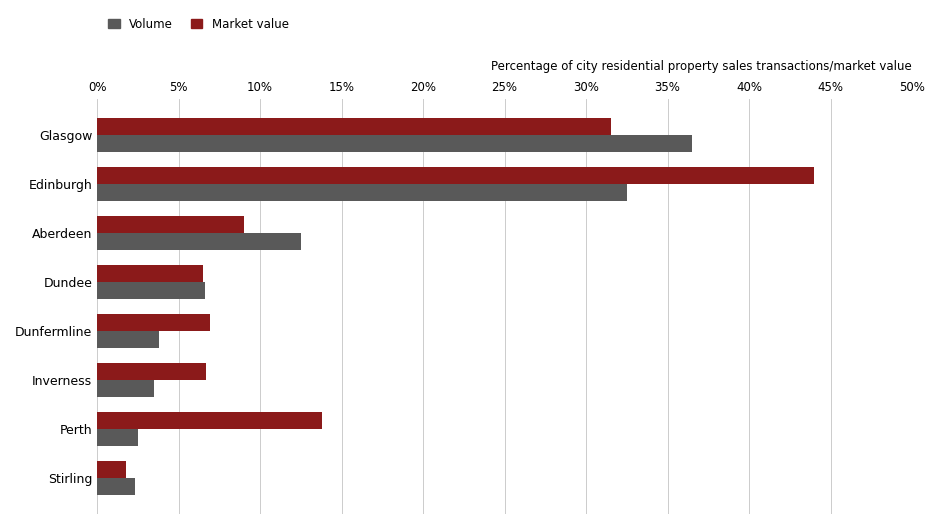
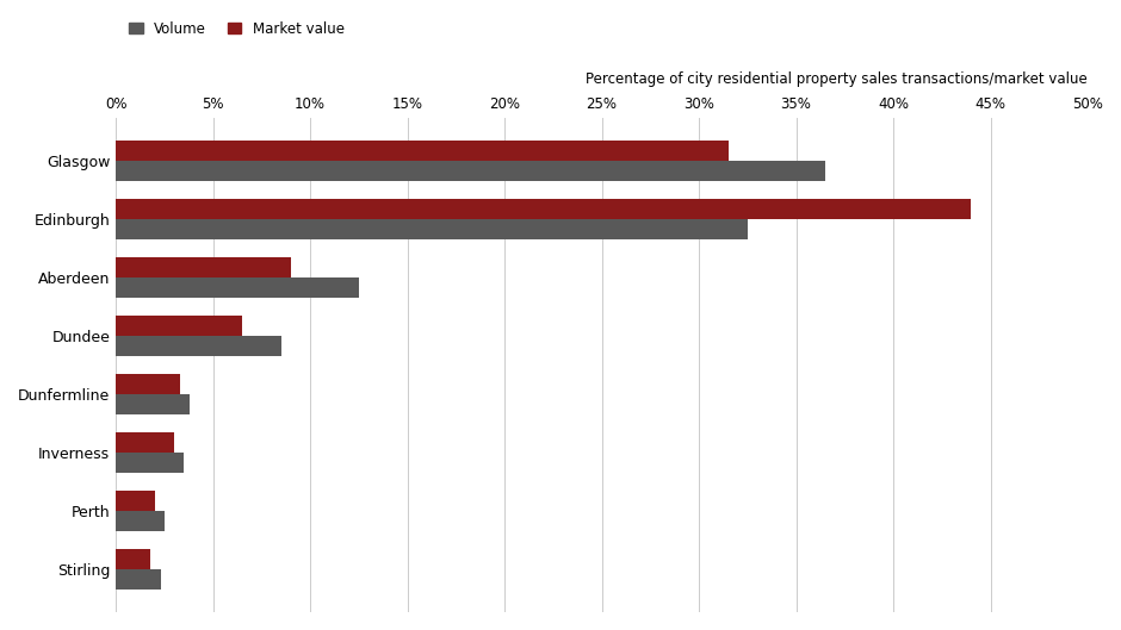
Volume/Dundee: 6.6% -> 8.5%
Market value/Dunfermline: 6.9% -> 3.3%
Market value/Inverness: 6.7% -> 3.0%
Market value/Perth: 13.8% -> 2.0%
